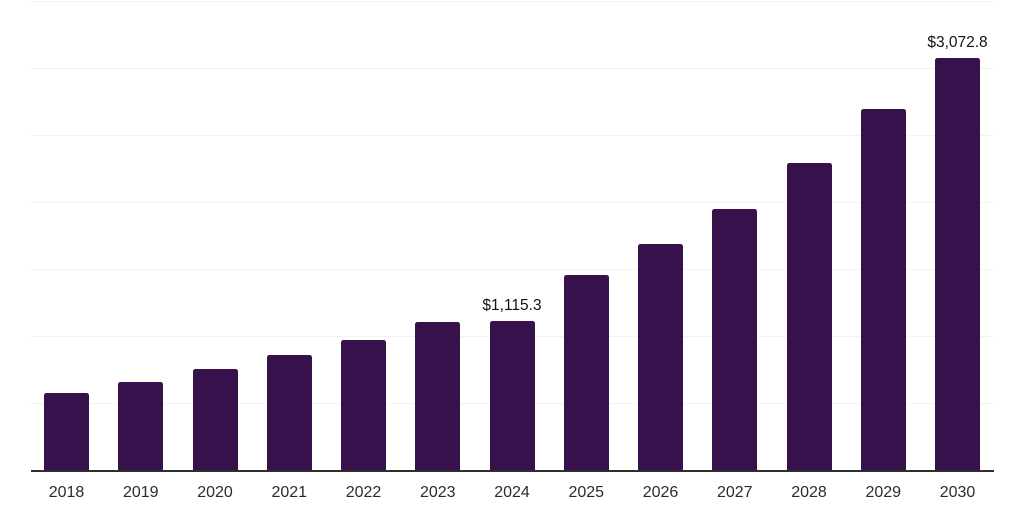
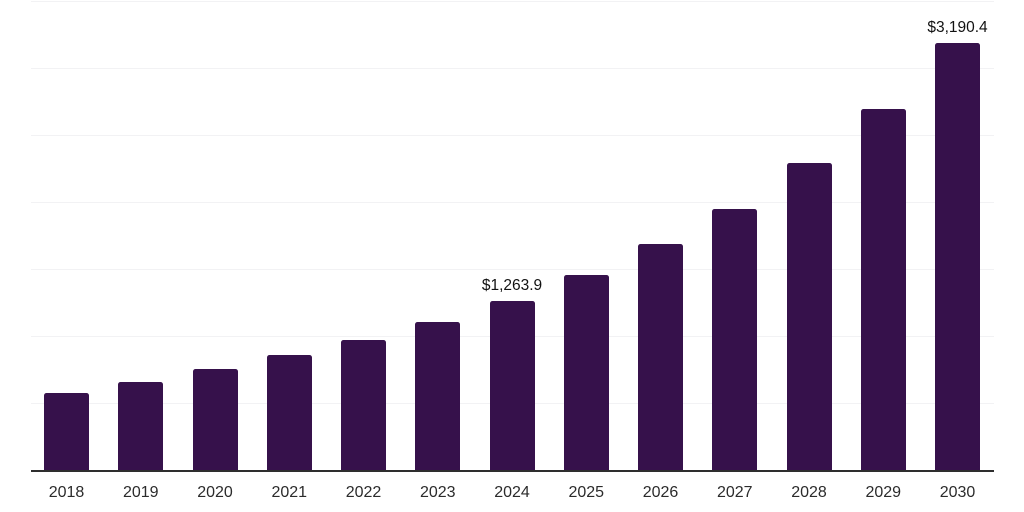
2024: $1,115.3 -> $1,263.9
2030: $3,072.8 -> $3,190.4
